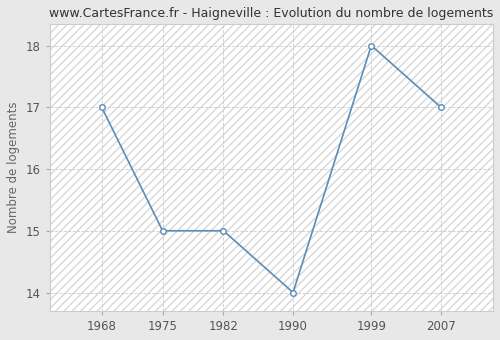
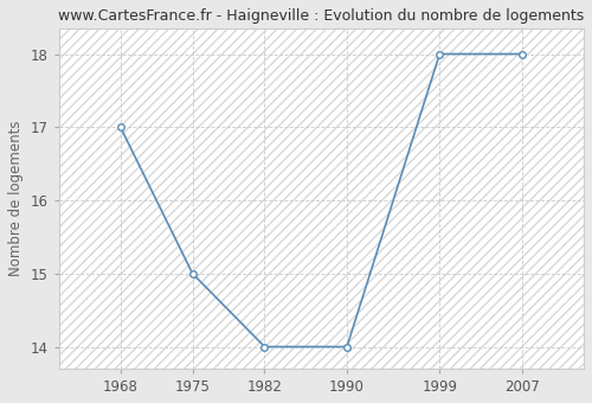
1982: 15 -> 14
2007: 17 -> 18
